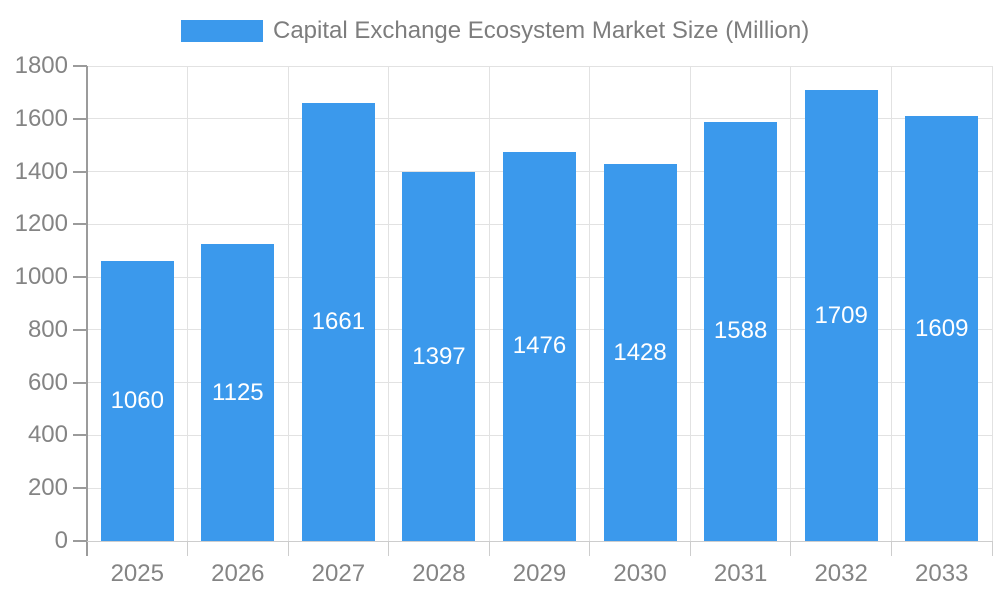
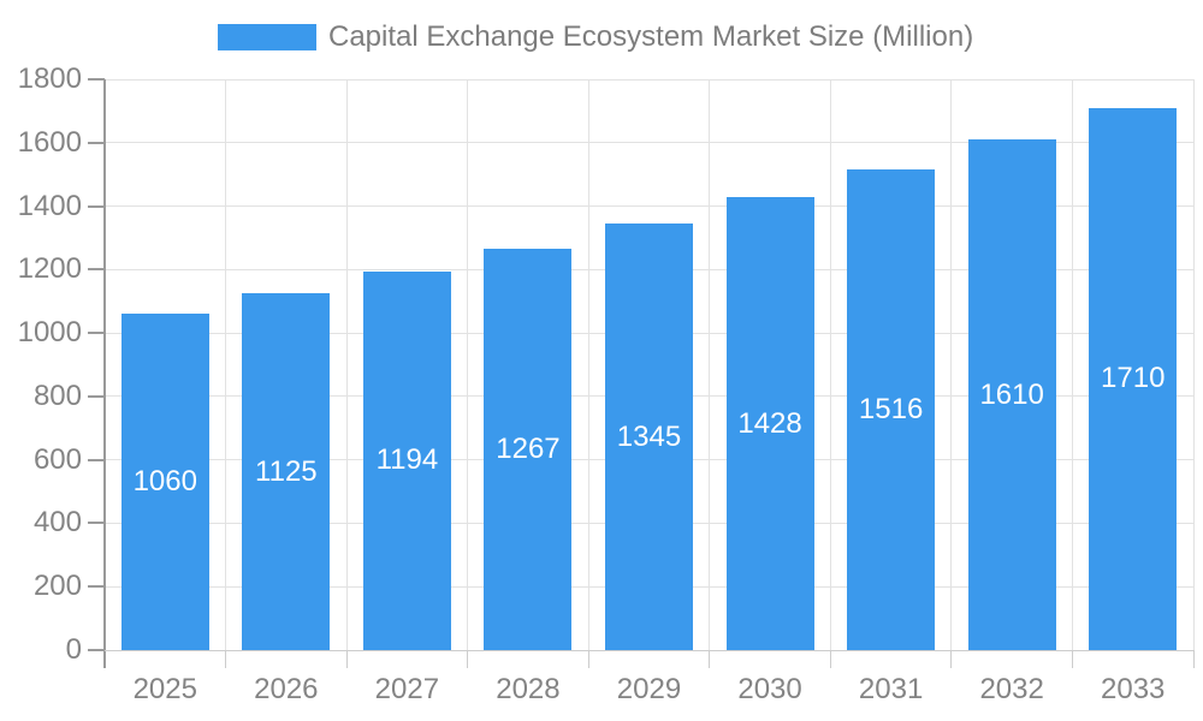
2027: 1661 -> 1194
2028: 1397 -> 1267
2029: 1476 -> 1345
2031: 1588 -> 1516
2032: 1709 -> 1610
2033: 1609 -> 1710
